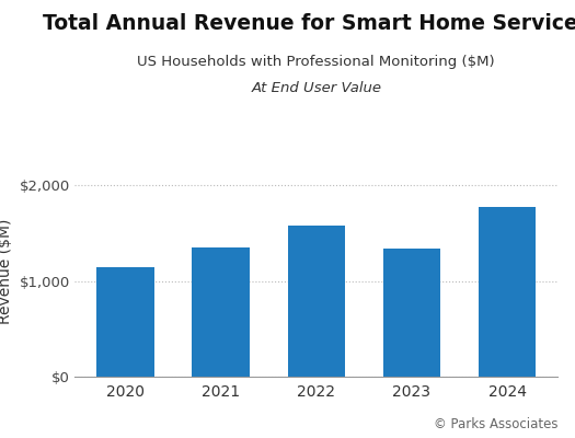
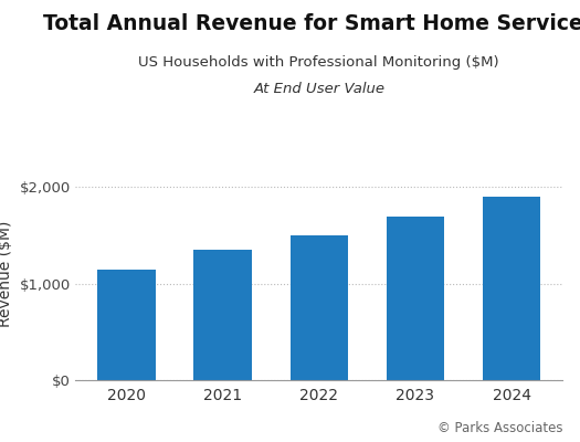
2022: $1,580 -> $1,500
2023: $1,340 -> $1,700
2024: $1,780 -> $1,900
